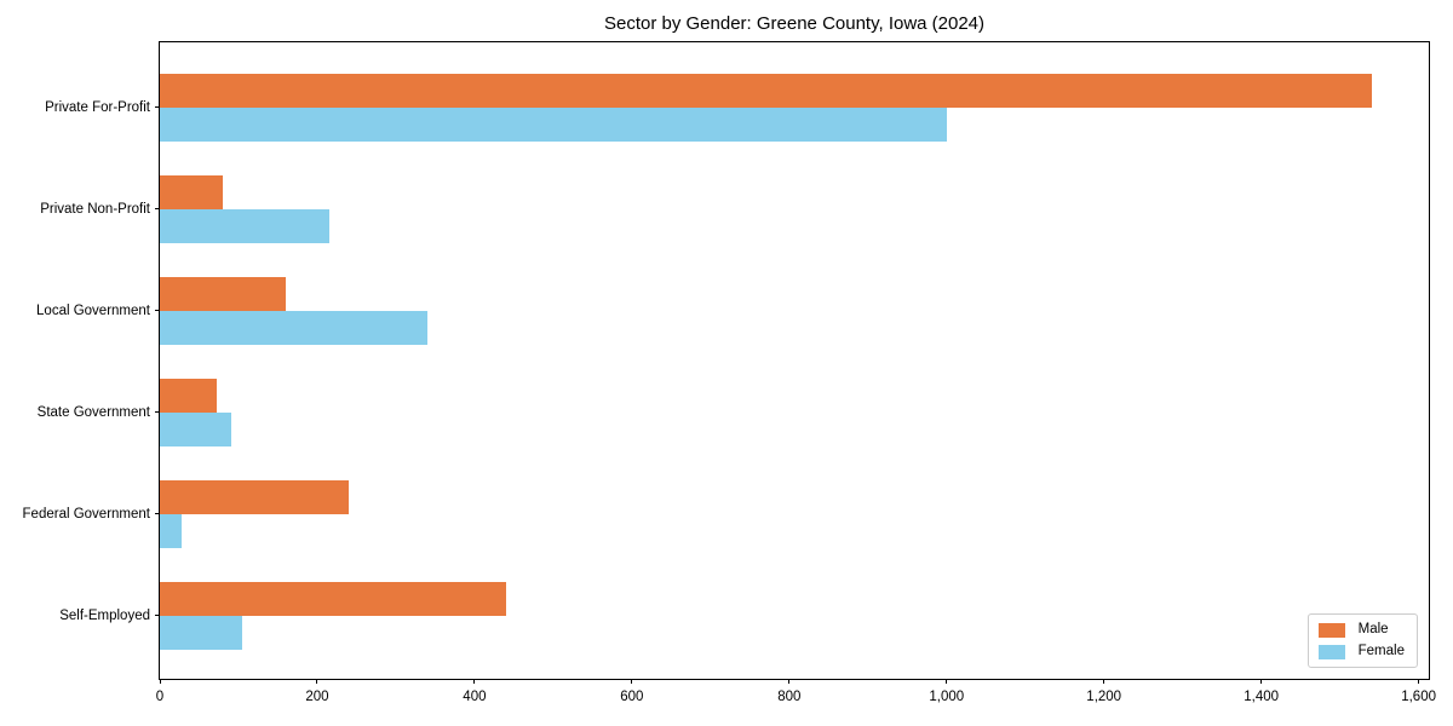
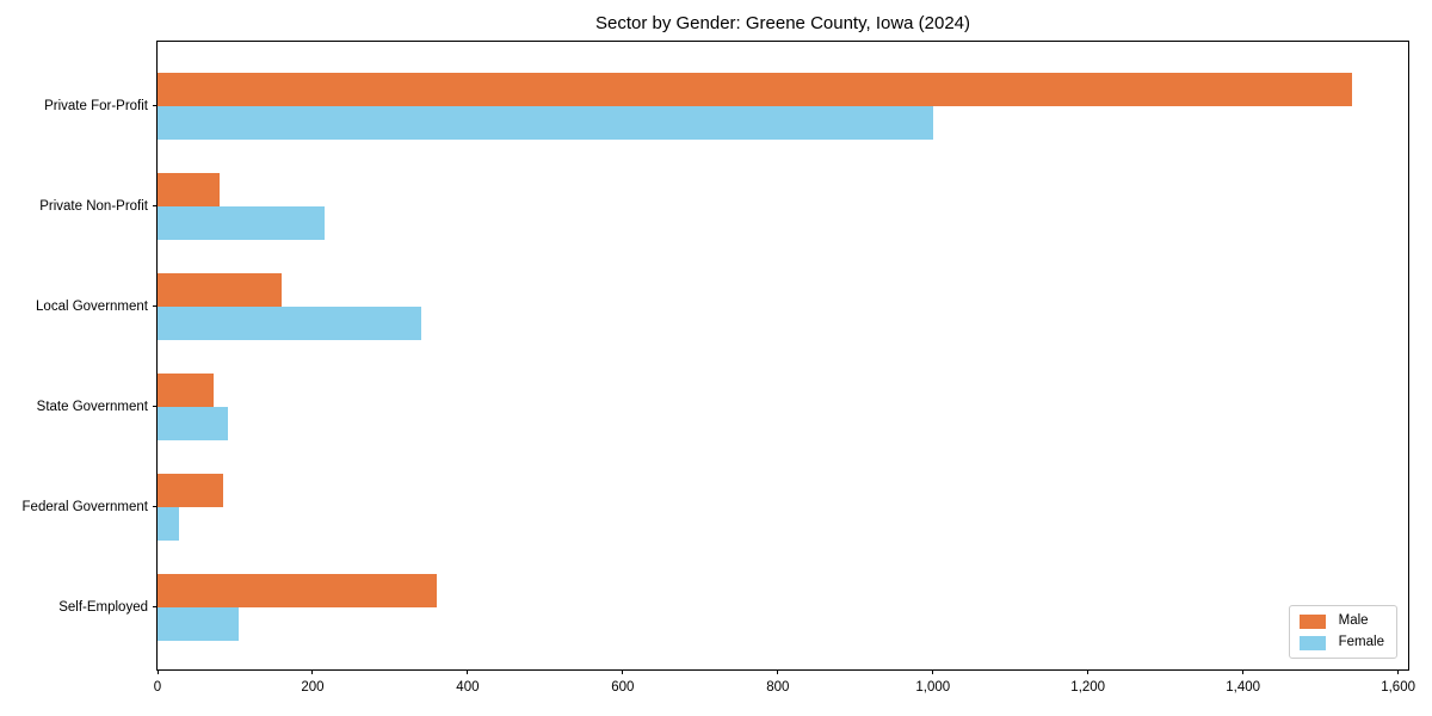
Male/Federal Government: 240 -> 80
Male/Self-Employed: 440 -> 360
